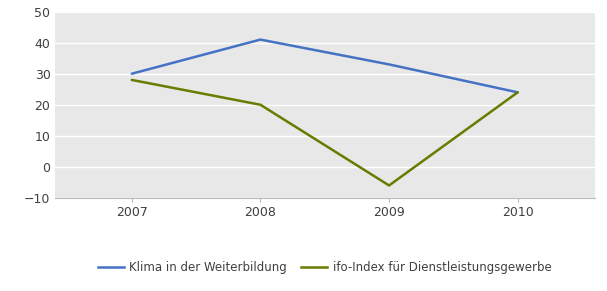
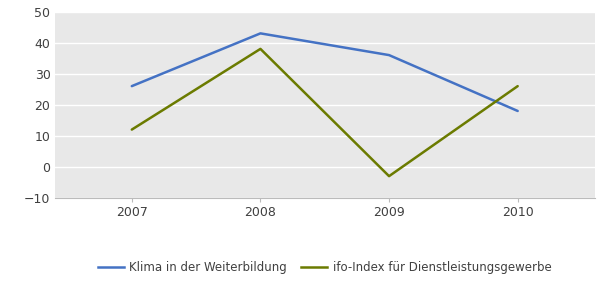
Klima in der Weiterbildung/2007: 30 -> 26
ifo-Index für Dienstleistungsgewerbe/2007: 28 -> 12
Klima in der Weiterbildung/2008: 41 -> 43
ifo-Index für Dienstleistungsgewerbe/2008: 20 -> 38
Klima in der Weiterbildung/2009: 33 -> 36
ifo-Index für Dienstleistungsgewerbe/2009: -6 -> -3
Klima in der Weiterbildung/2010: 24 -> 18
ifo-Index für Dienstleistungsgewerbe/2010: 24 -> 26
